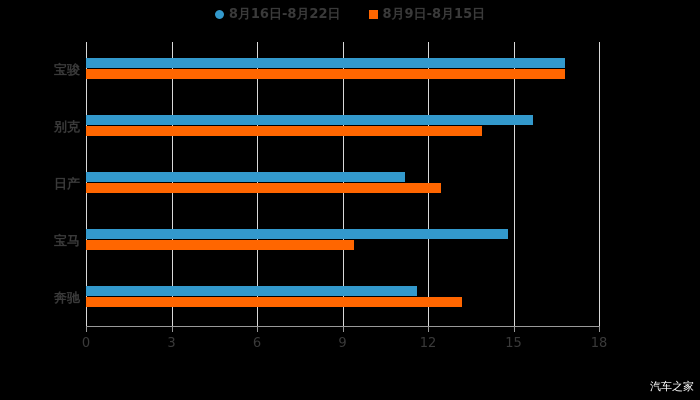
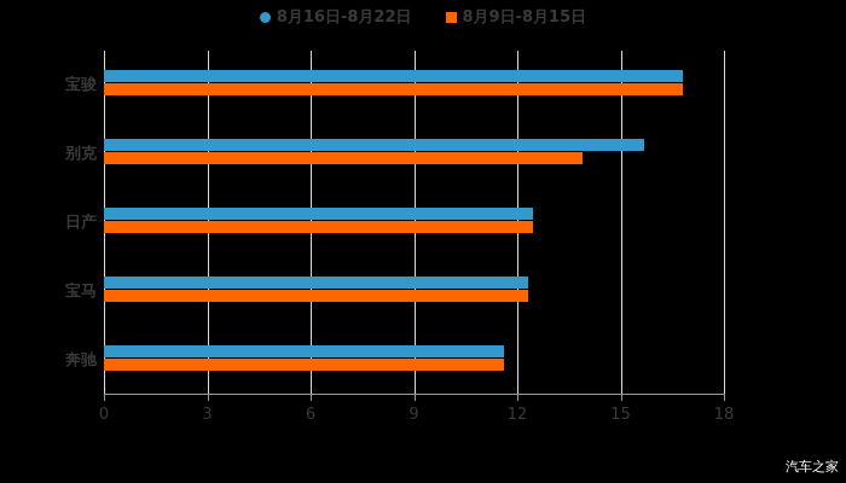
8月16日-8月22日/日产: 11.2 -> 12.4
8月16日-8月22日/宝马: 14.8 -> 12.3
8月9日-8月15日/宝马: 9.4 -> 12.3
8月9日-8月15日/奔驰: 13.2 -> 11.6
